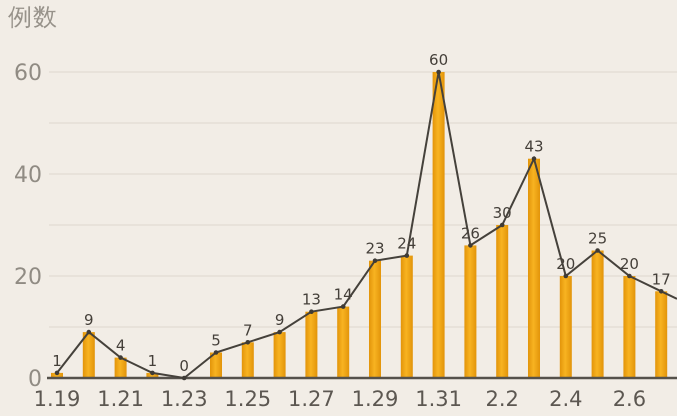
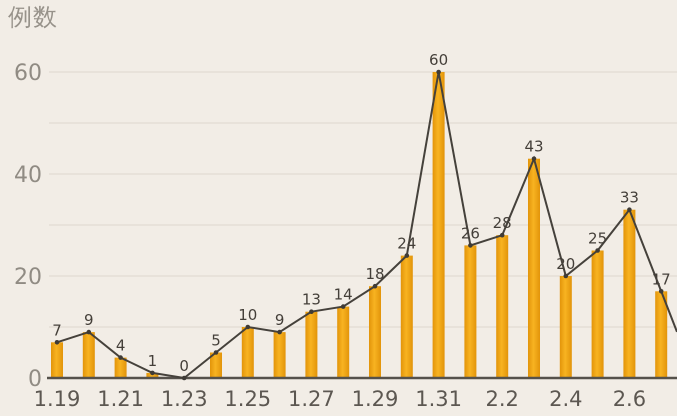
1.19: 1 -> 7
1.25: 7 -> 10
1.29: 23 -> 18
2.2: 30 -> 28
2.6: 20 -> 33
